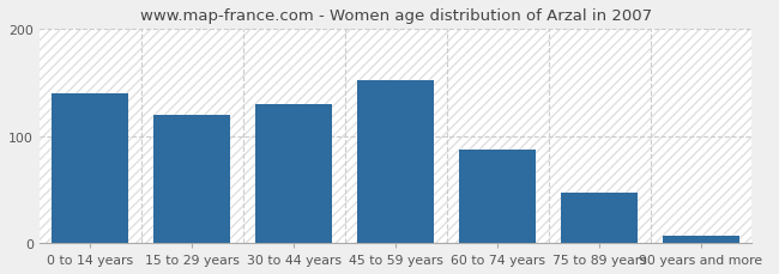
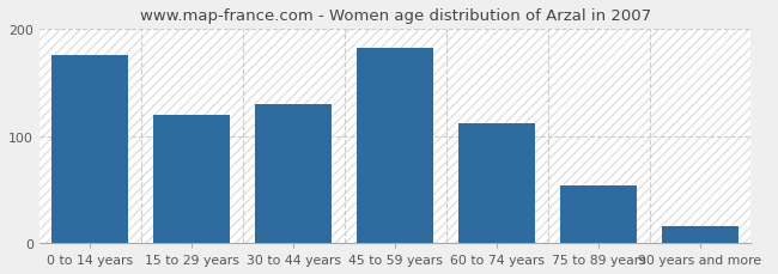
0 to 14 years: 140 -> 176
45 to 59 years: 152 -> 182
60 to 74 years: 87 -> 112
75 to 89 years: 47 -> 54
90 years and more: 7 -> 16
